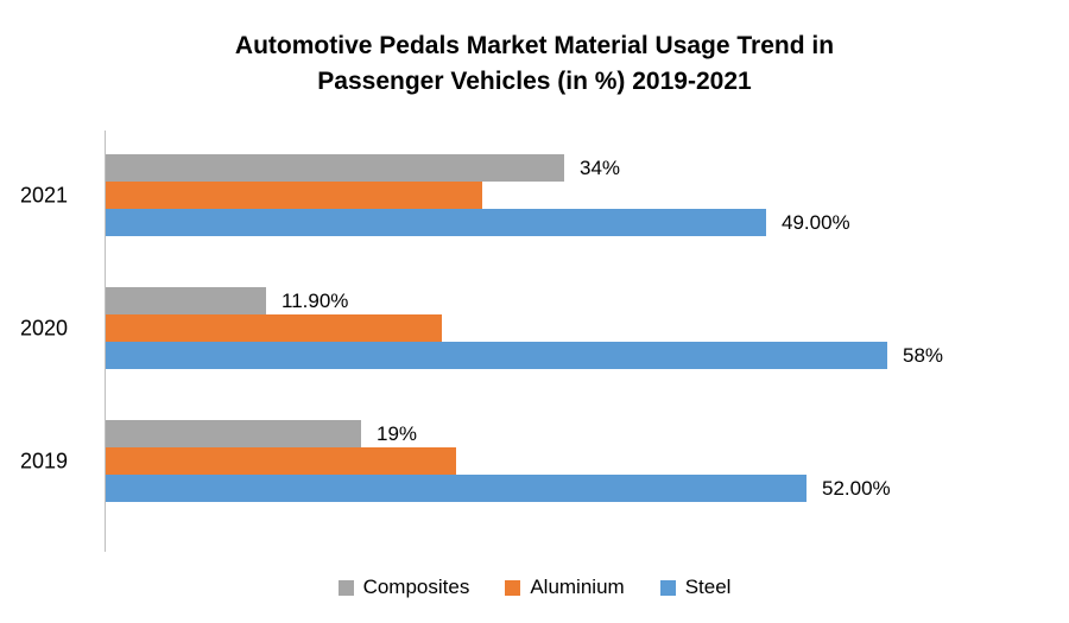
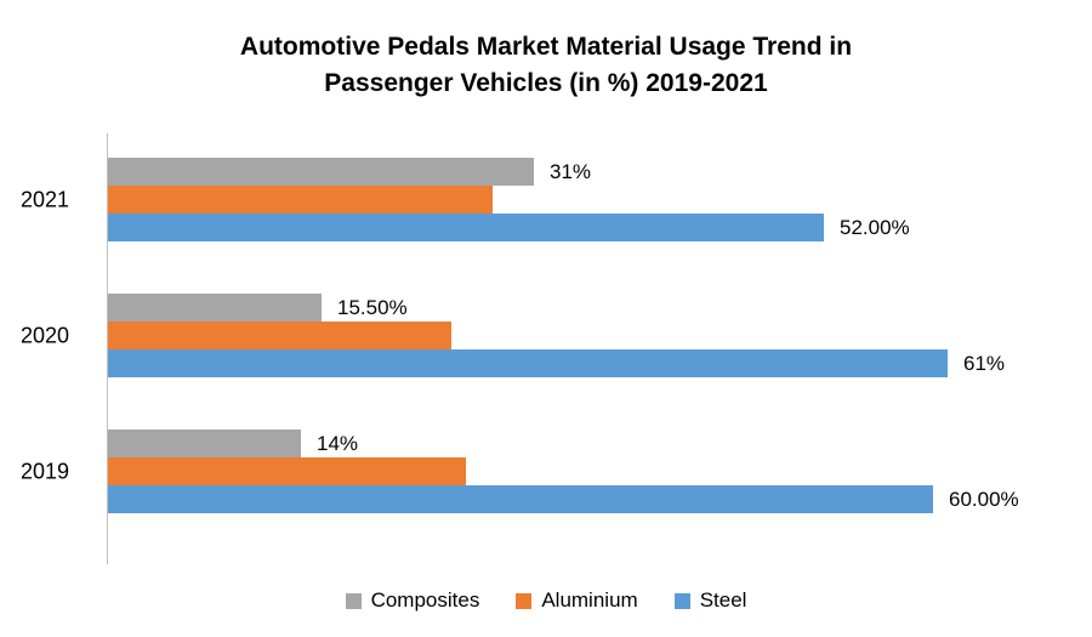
Composites/2021: 34% -> 31%
Steel/2021: 49.00% -> 52.00%
Composites/2020: 11.90% -> 15.50%
Steel/2020: 58% -> 61%
Composites/2019: 19% -> 14%
Steel/2019: 52.00% -> 60.00%
